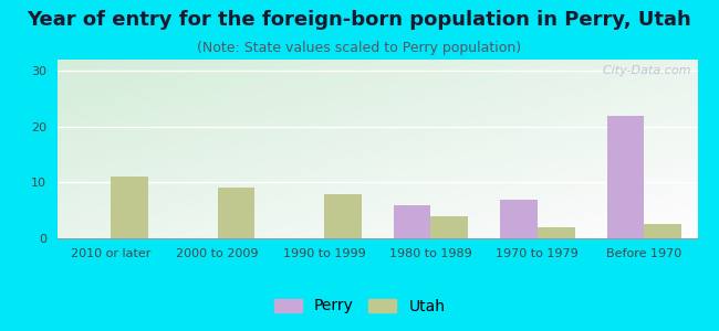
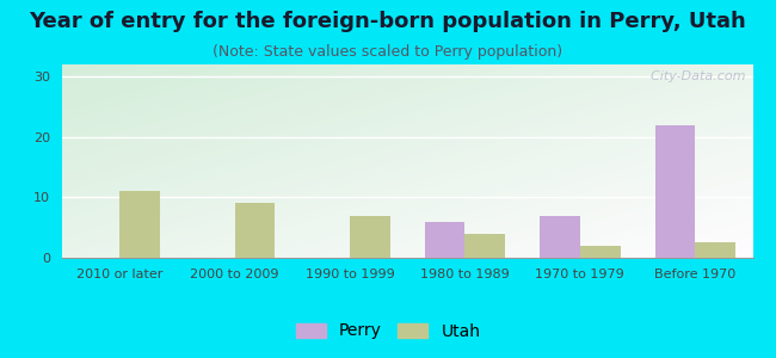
Utah/1990 to 1999: 8.0 -> 7.0
